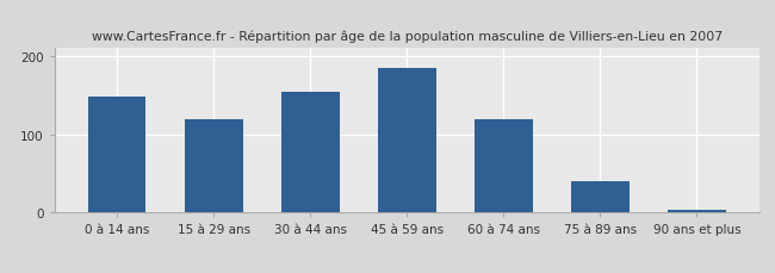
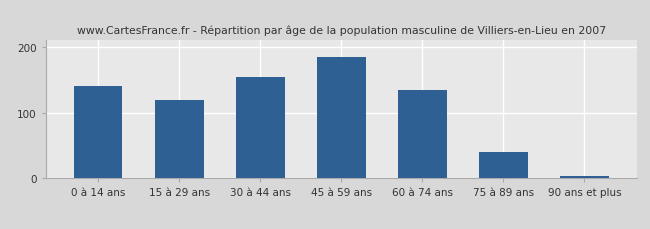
0 à 14 ans: 148 -> 140
60 à 74 ans: 120 -> 135
